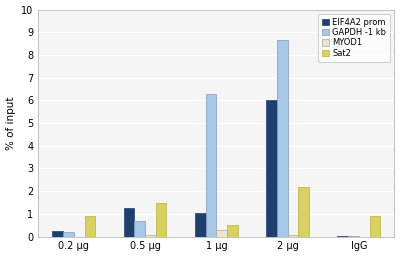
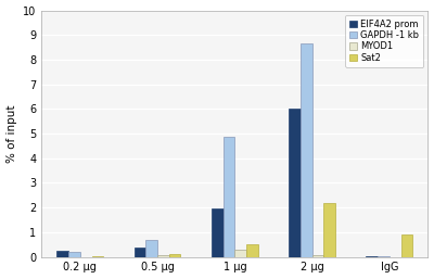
Sat2/0.2 μg: 0.90 -> 0.03
EIF4A2 prom/0.5 μg: 1.25 -> 0.40
Sat2/0.5 μg: 1.50 -> 0.10
EIF4A2 prom/1 μg: 1.05 -> 1.95
GAPDH -1 kb/1 μg: 6.30 -> 4.85
